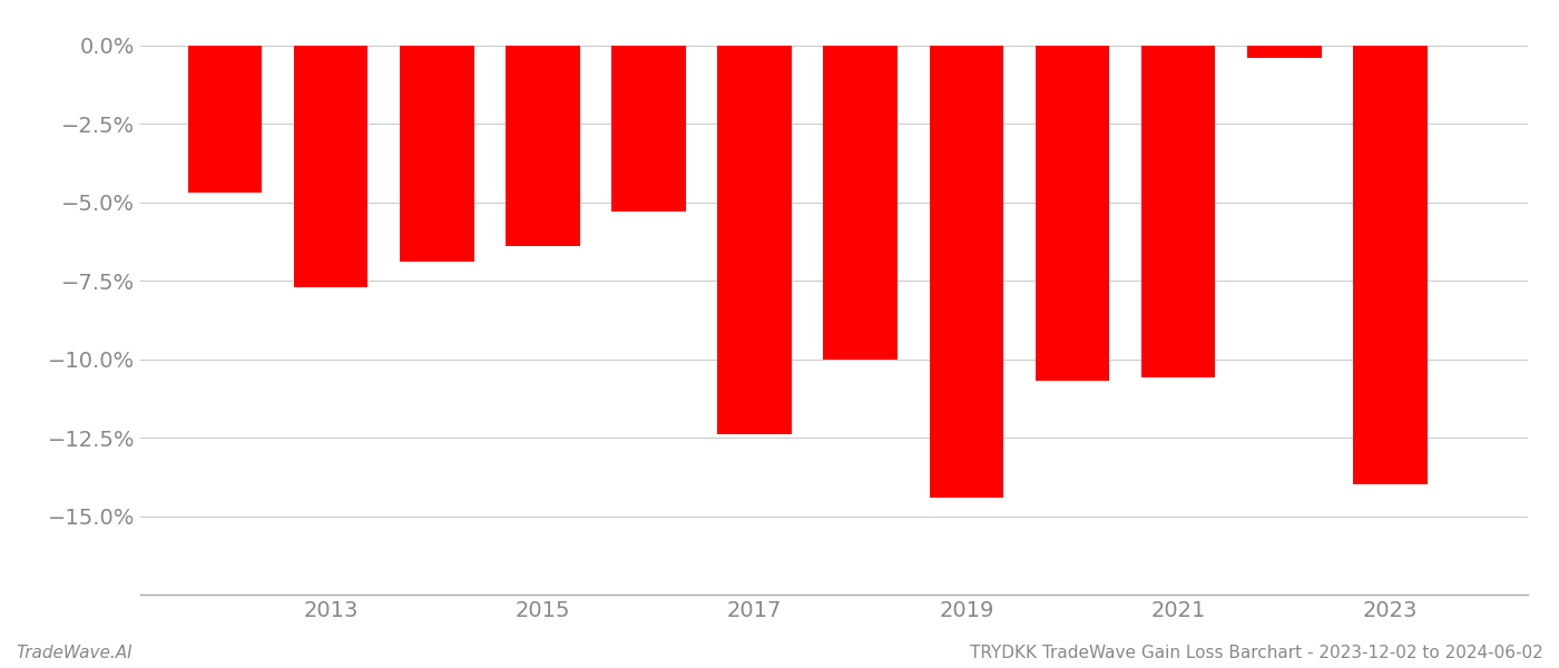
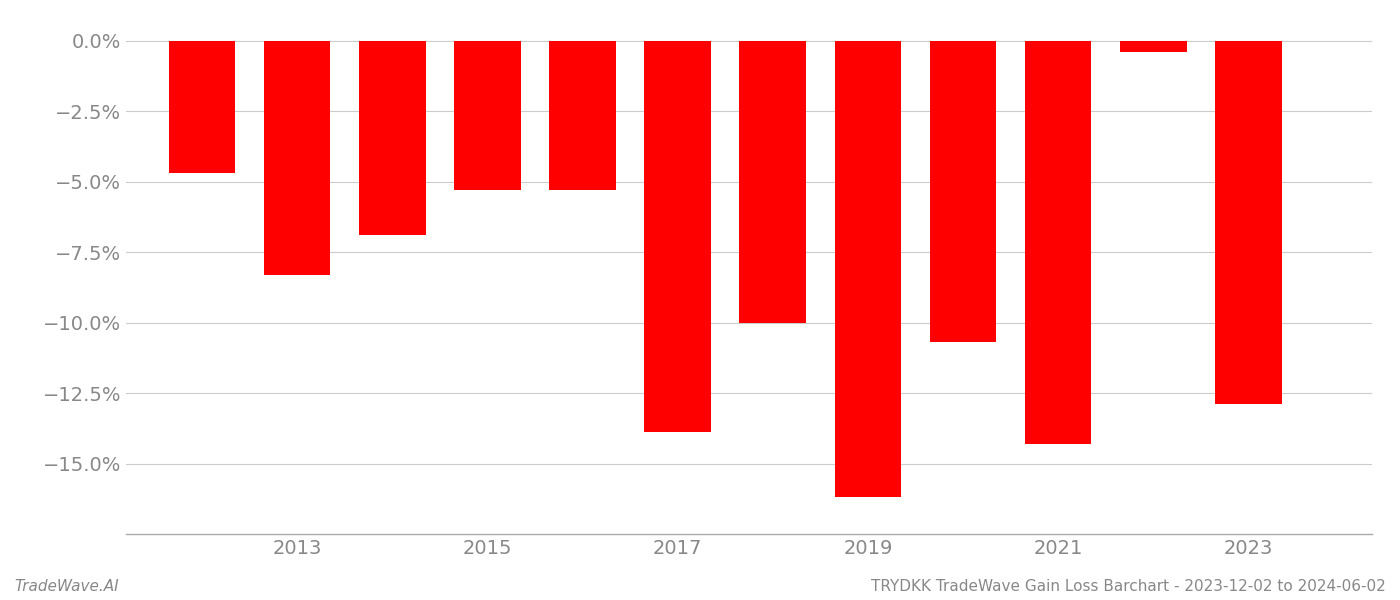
2013: -7.7% -> -8.3%
2015: -6.4% -> -5.3%
2017: -12.4% -> -13.9%
2019: -14.4% -> -16.2%
2021: -10.6% -> -14.3%
2023: -14.0% -> -12.9%
